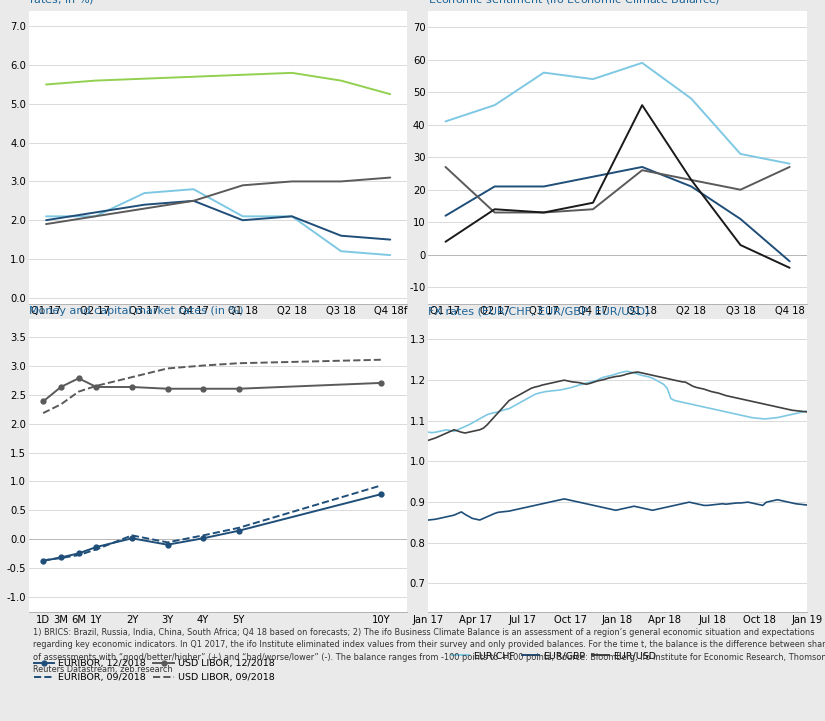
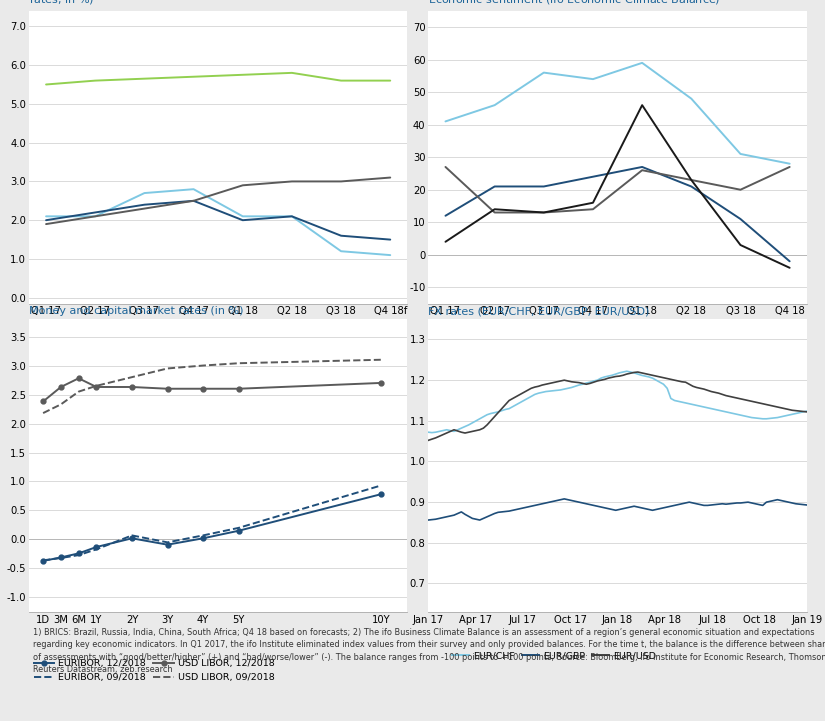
BRICS/Q4 18f: 5.25 -> 5.60
